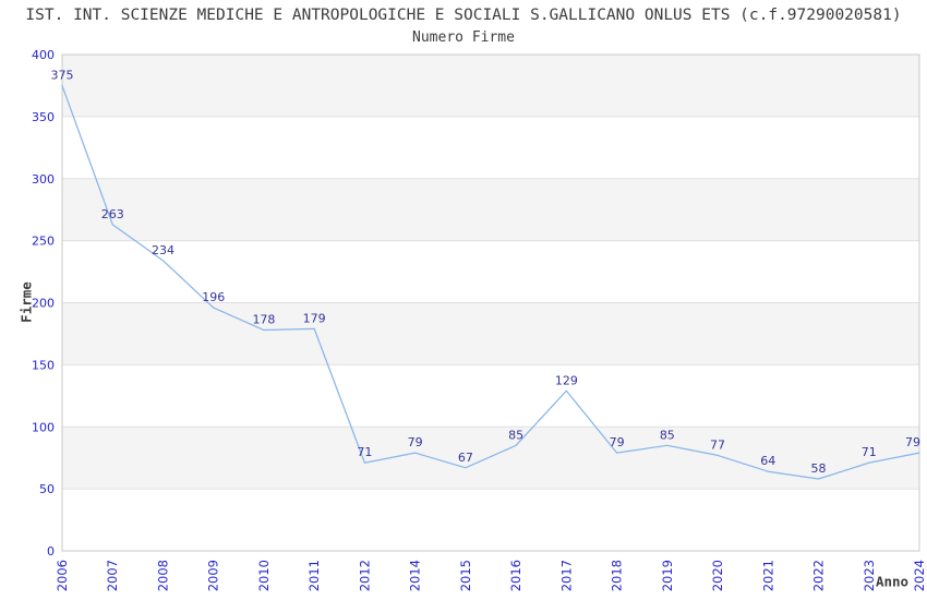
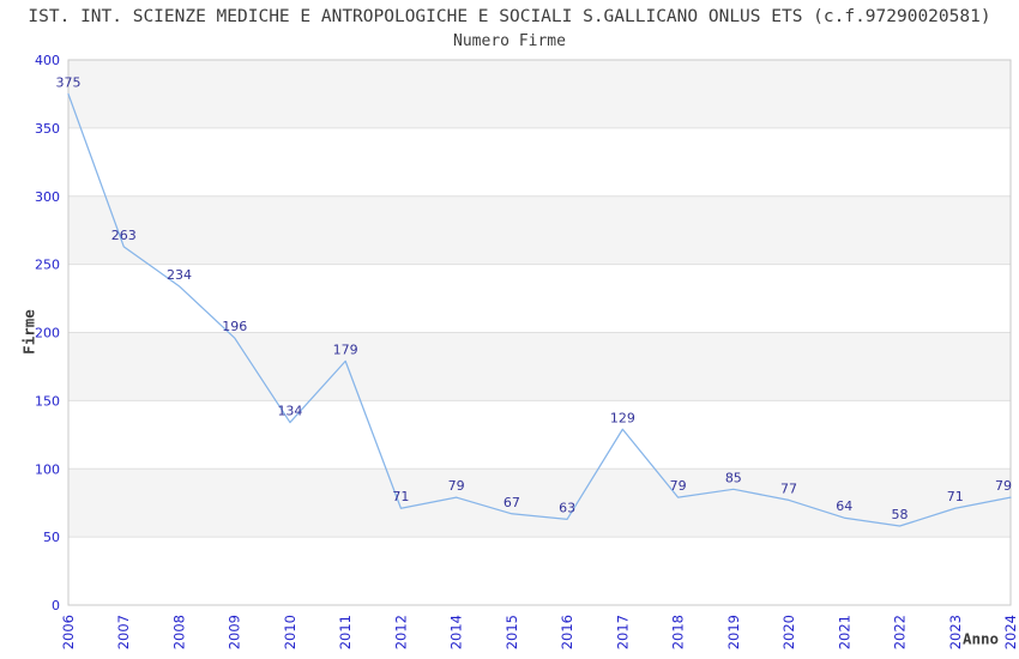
2010: 178 -> 134
2016: 85 -> 63
